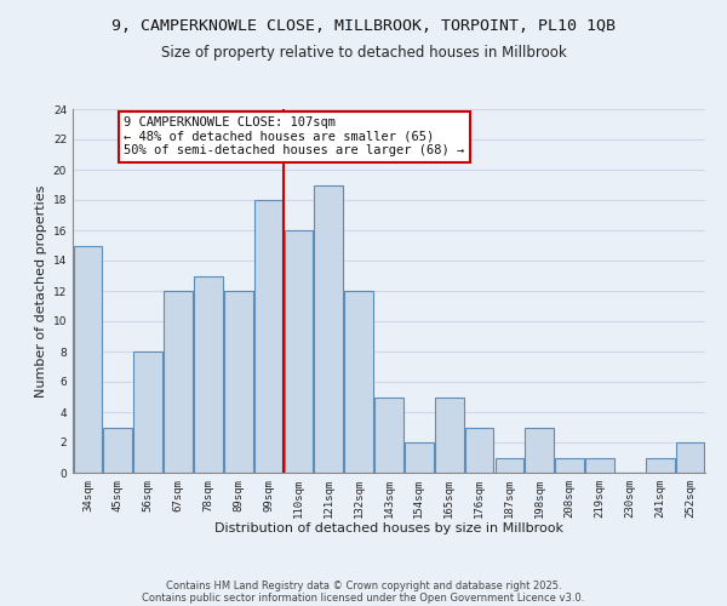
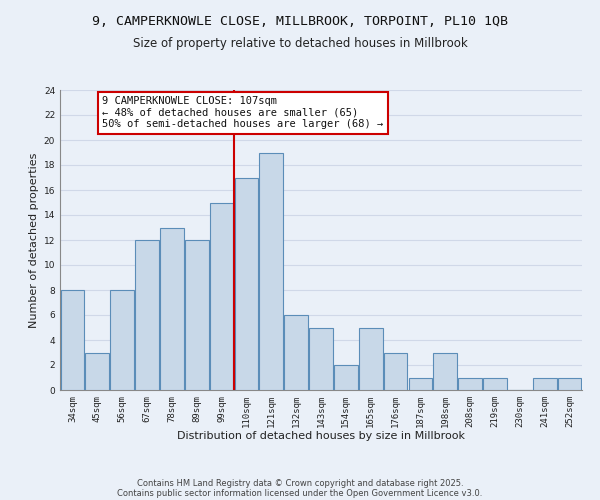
34sqm: 15 -> 8
99sqm: 18 -> 15
110sqm: 16 -> 17
132sqm: 12 -> 6
252sqm: 2 -> 1
